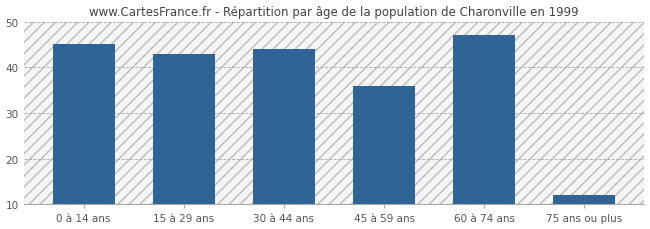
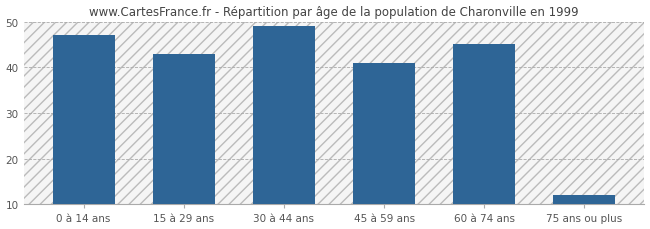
0 à 14 ans: 45 -> 47
30 à 44 ans: 44 -> 49
45 à 59 ans: 36 -> 41
60 à 74 ans: 47 -> 45
